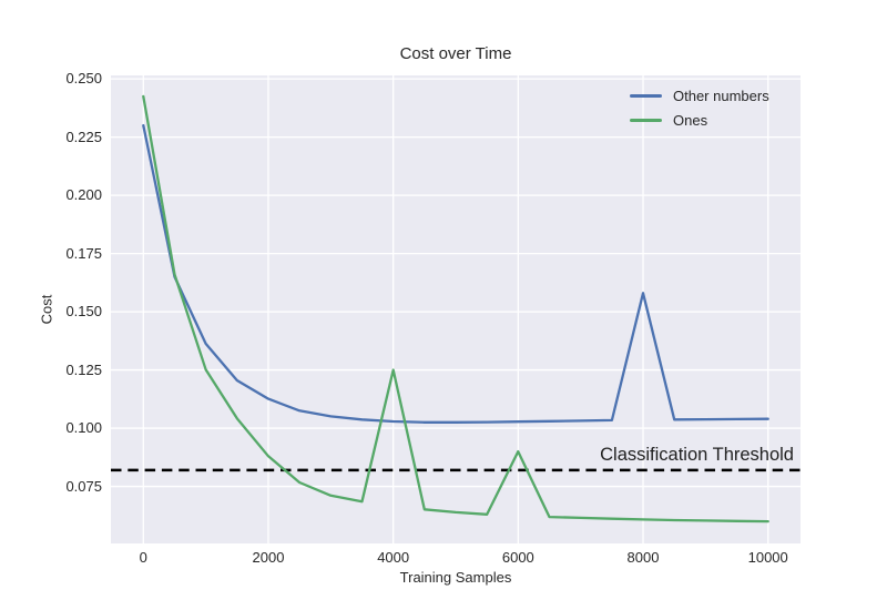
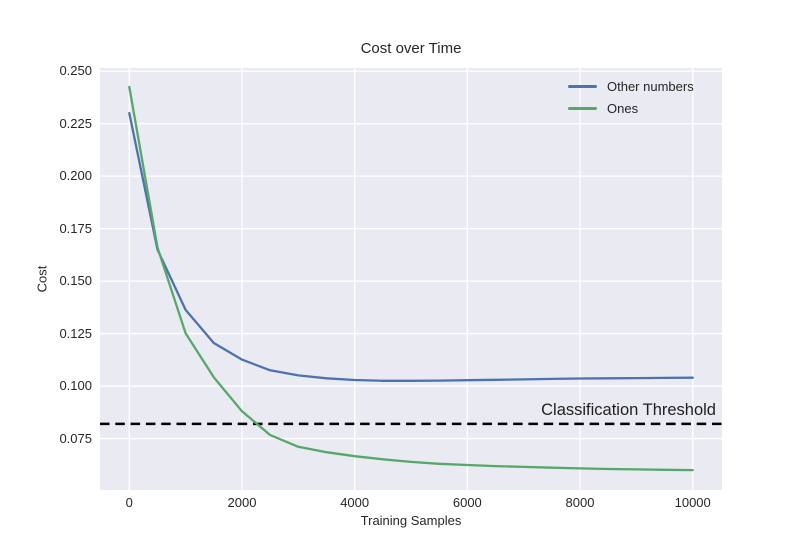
Ones/4000: 0.125 -> 0.067
Ones/6000: 0.090 -> 0.062
Other numbers/8000: 0.158 -> 0.104
